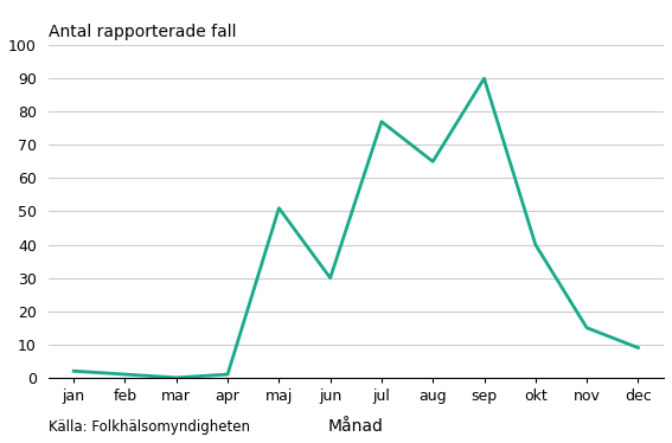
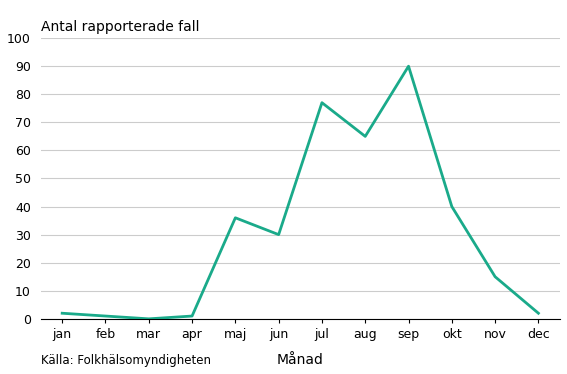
maj: 51 -> 36
dec: 9 -> 2
